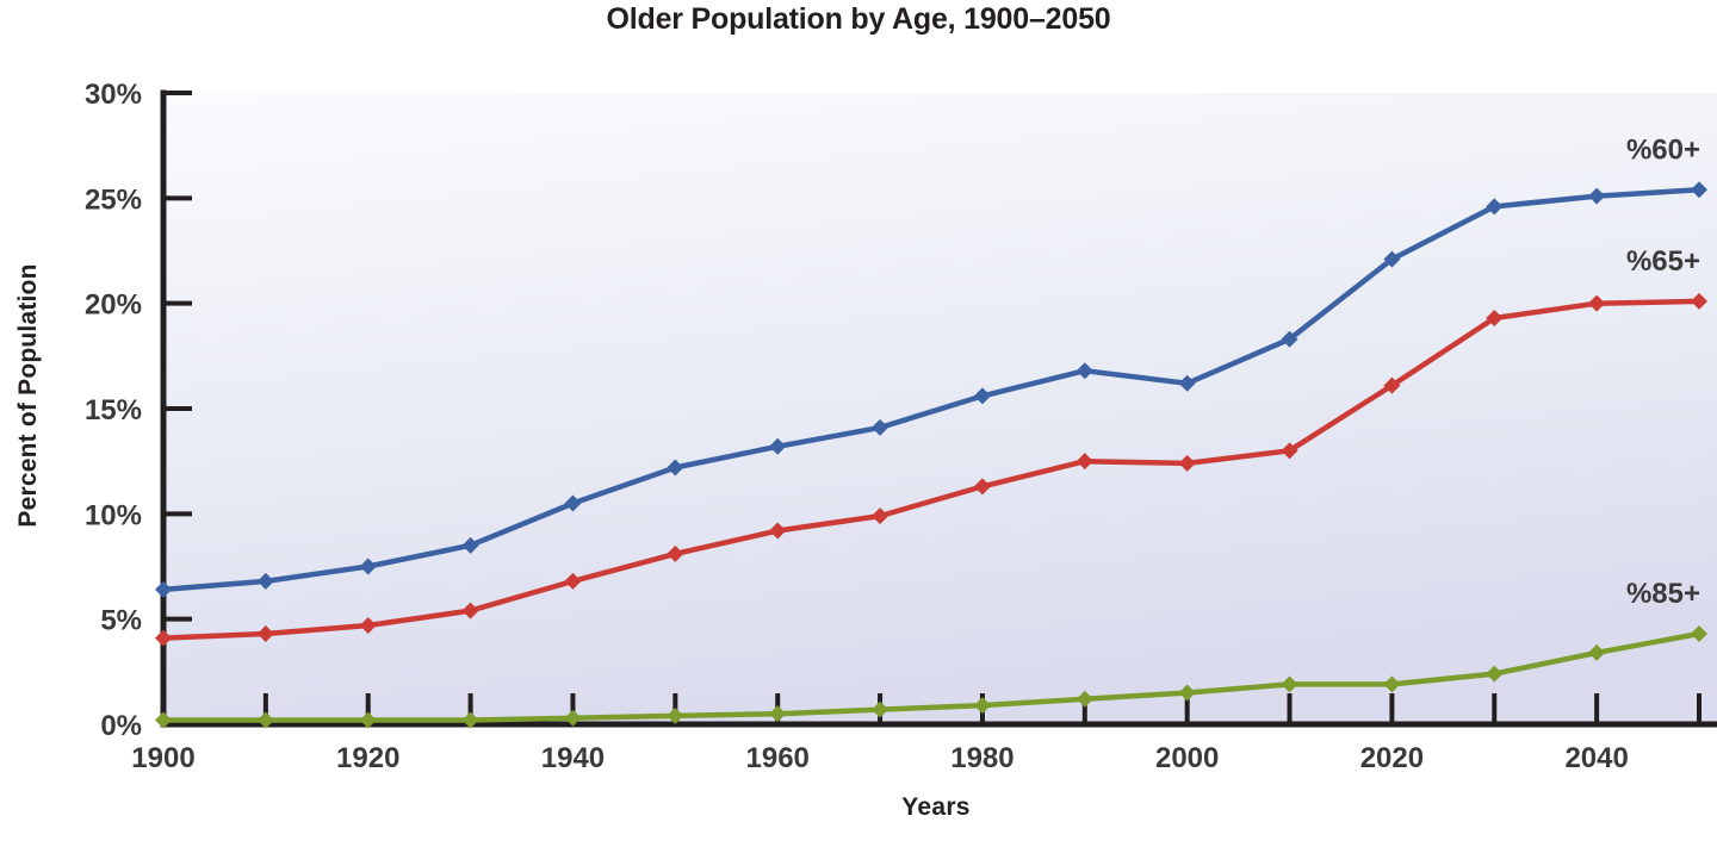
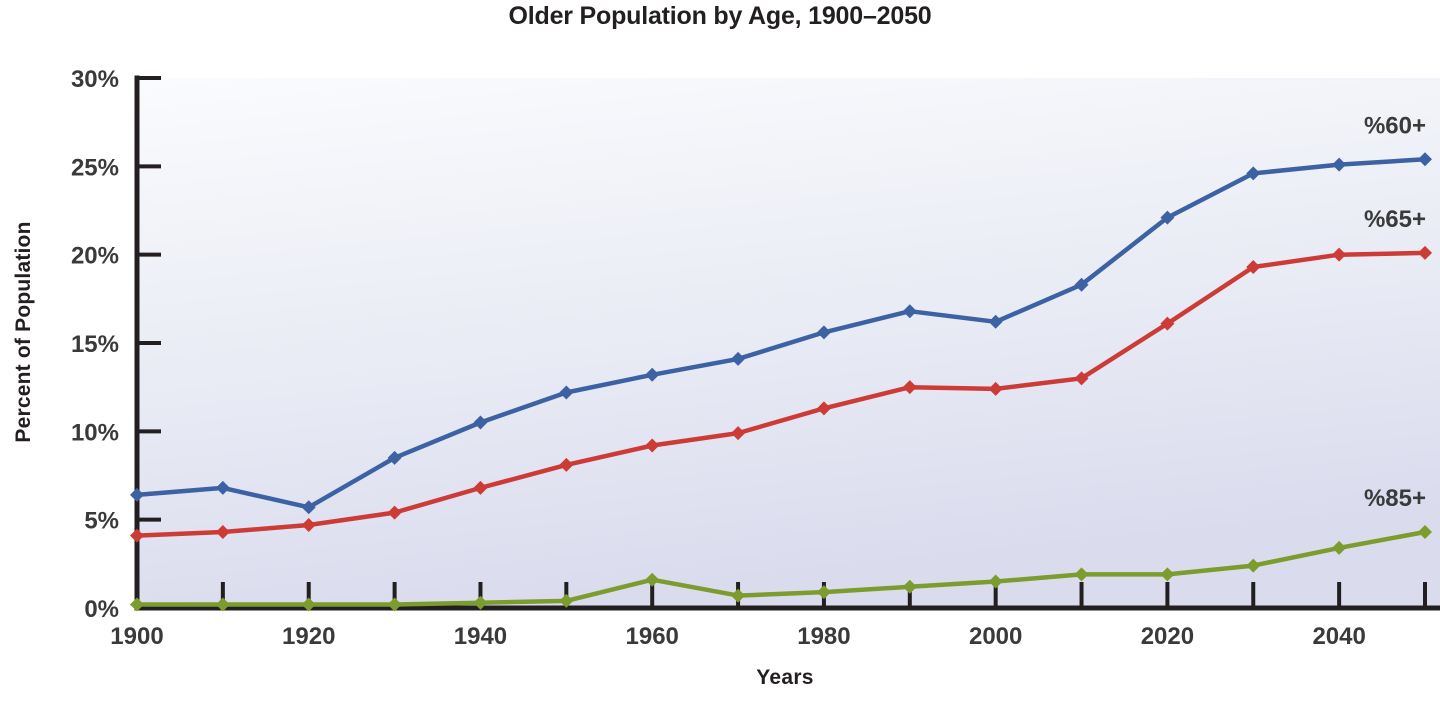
%60+/1920: 7.5% -> 5.7%
%85+/1960: 0.5% -> 1.6%
